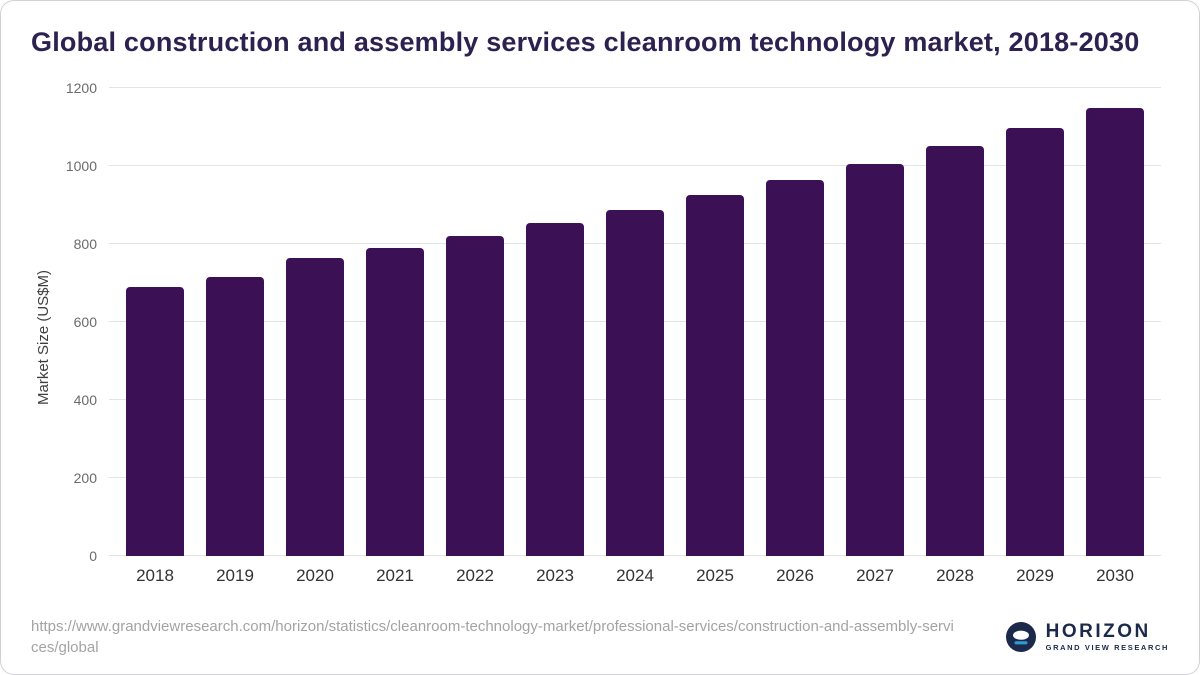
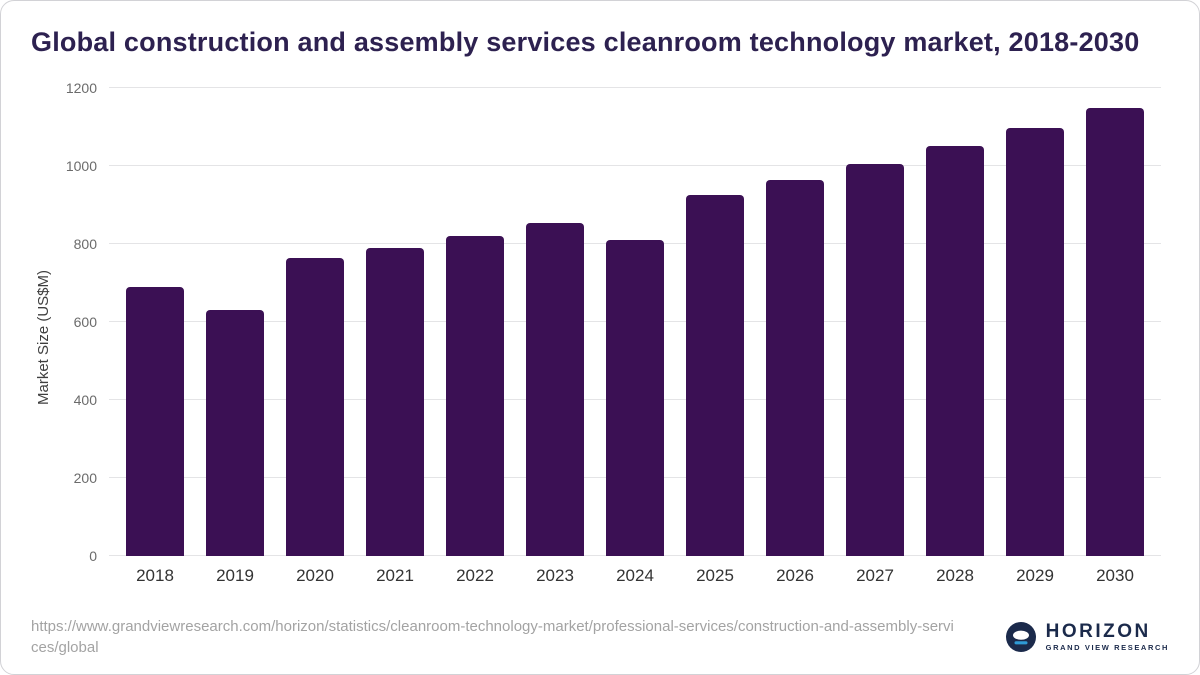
2019: 720 -> 630
2024: 890 -> 810
